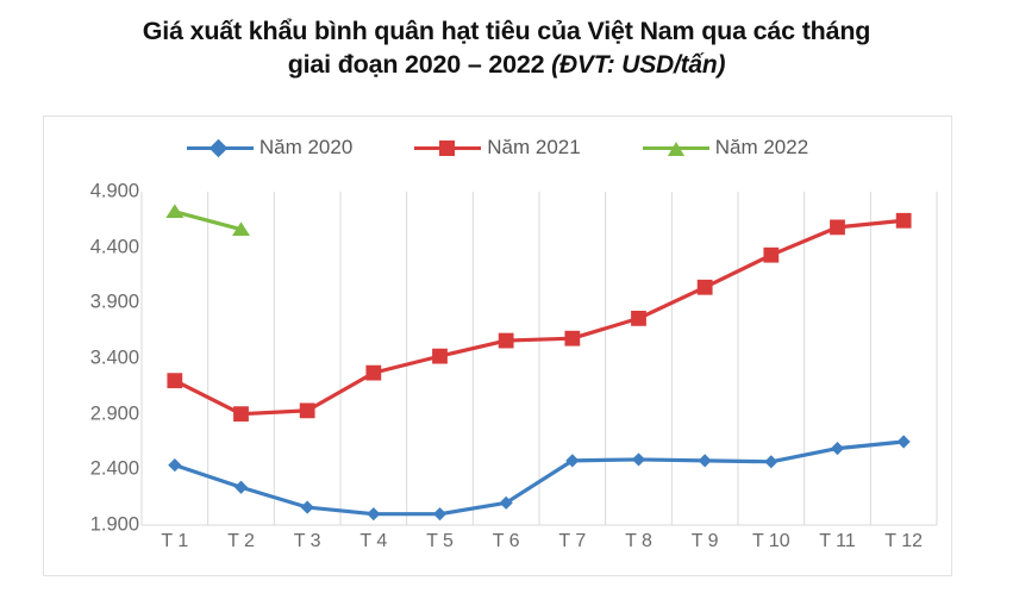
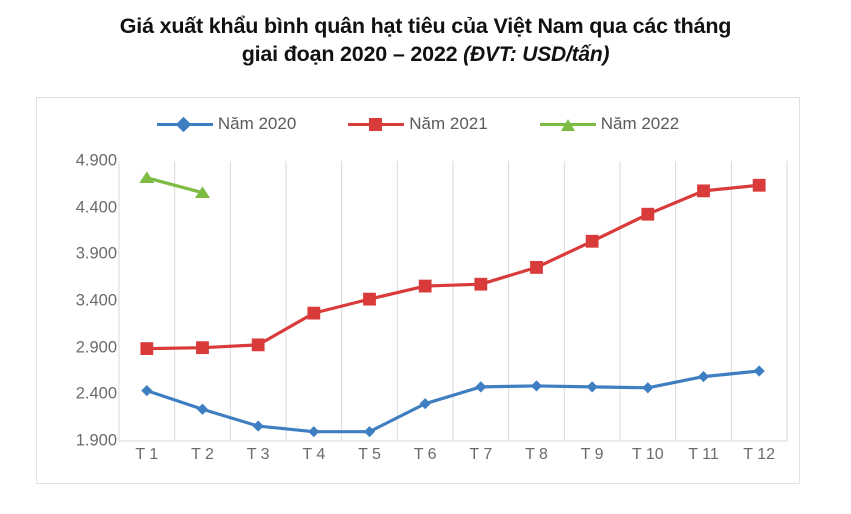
Năm 2021/T 1: 3200 -> 2900
Năm 2020/T 6: 2100 -> 2300
